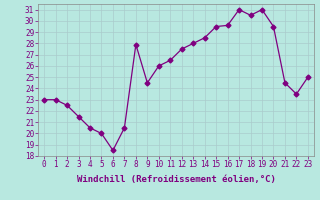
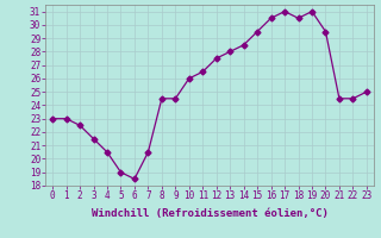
5: 20.0 -> 19.0
8: 27.9 -> 24.5
16: 29.6 -> 30.5
22: 23.5 -> 24.5
